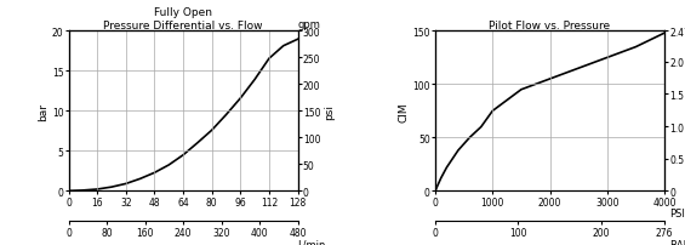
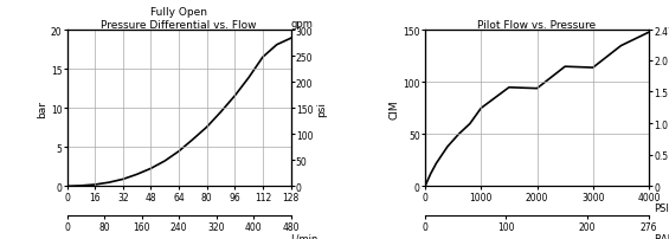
Pilot Flow vs. Pressure/2000: 105 -> 94
Pilot Flow vs. Pressure/3000: 125 -> 114
